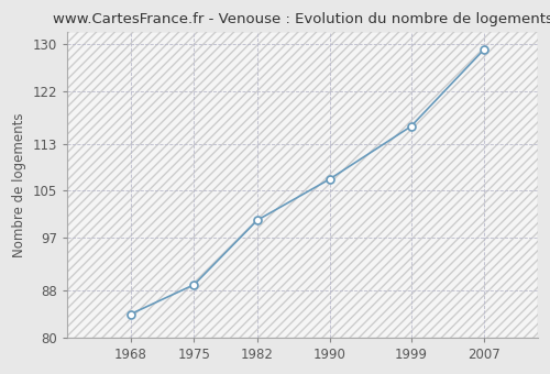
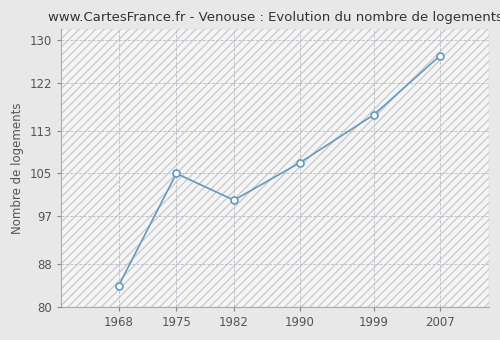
1975: 89 -> 105
2007: 129 -> 127
